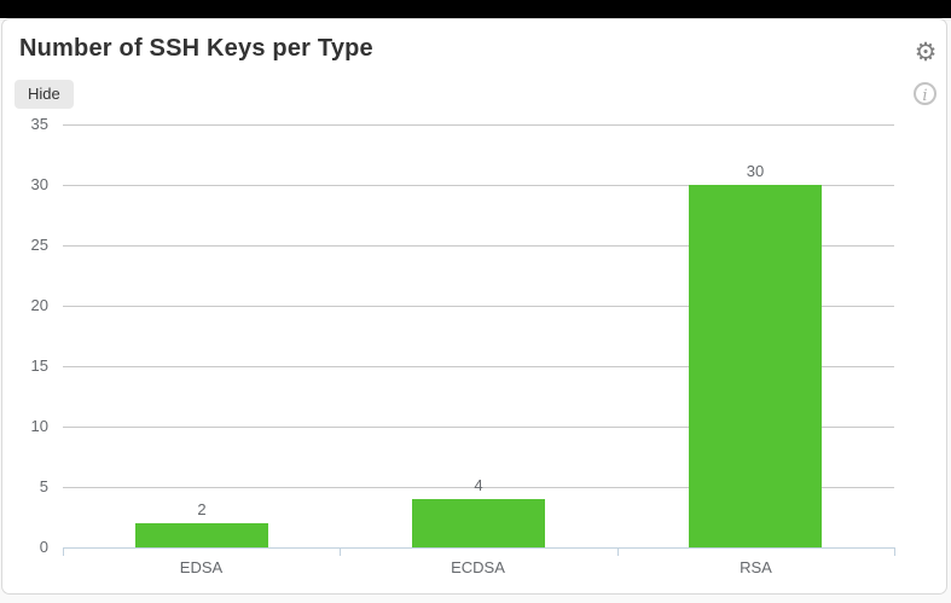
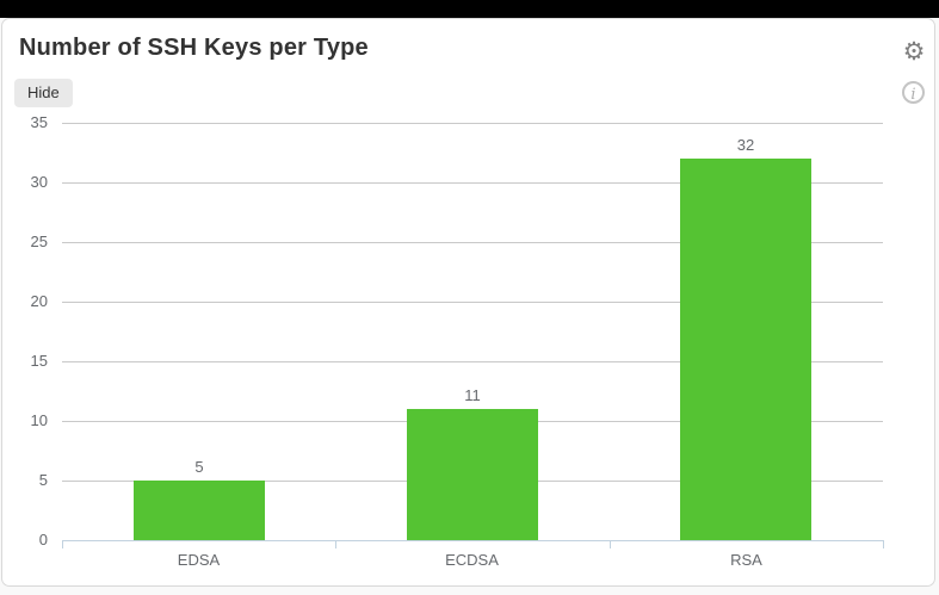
EDSA: 2 -> 5
ECDSA: 4 -> 11
RSA: 30 -> 32
